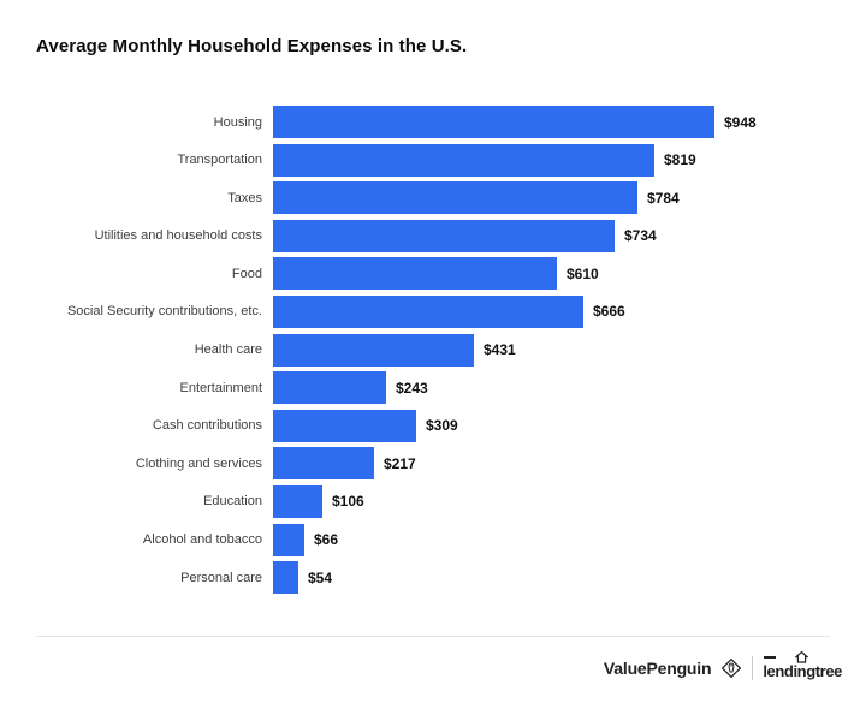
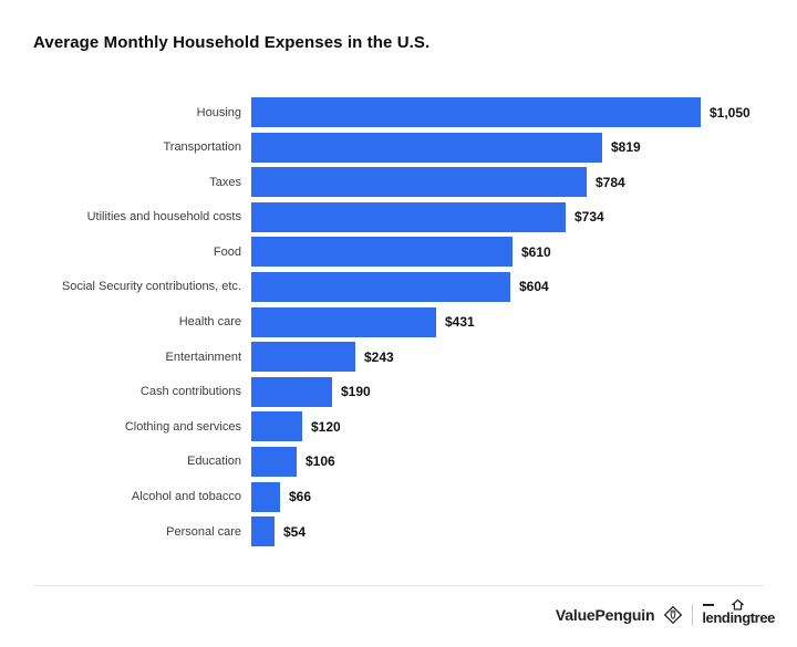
Housing: $948 -> $1,050
Social Security contributions, etc.: $666 -> $604
Cash contributions: $309 -> $190
Clothing and services: $217 -> $120
